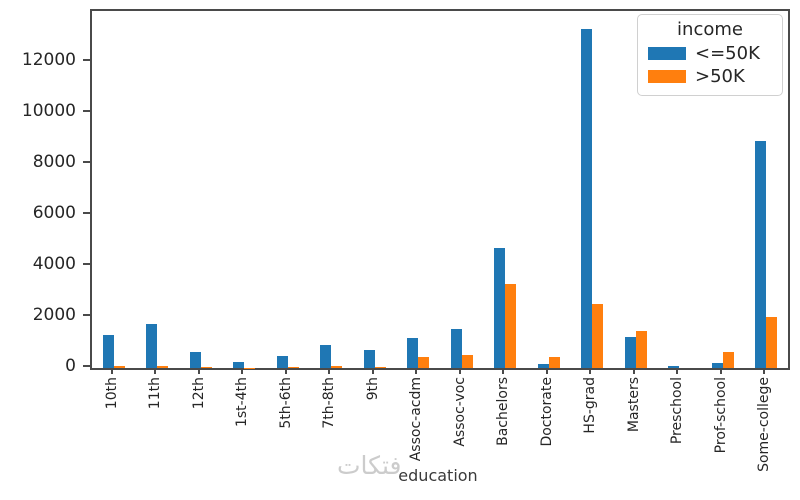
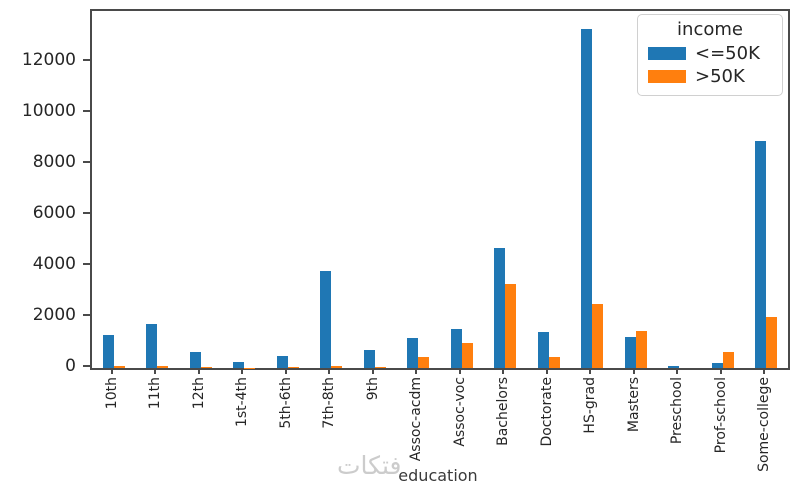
<=50K/7th-8th: 900 -> 3800
>50K/Assoc-voc: 500 -> 1000
<=50K/Doctorate: 200 -> 1400
